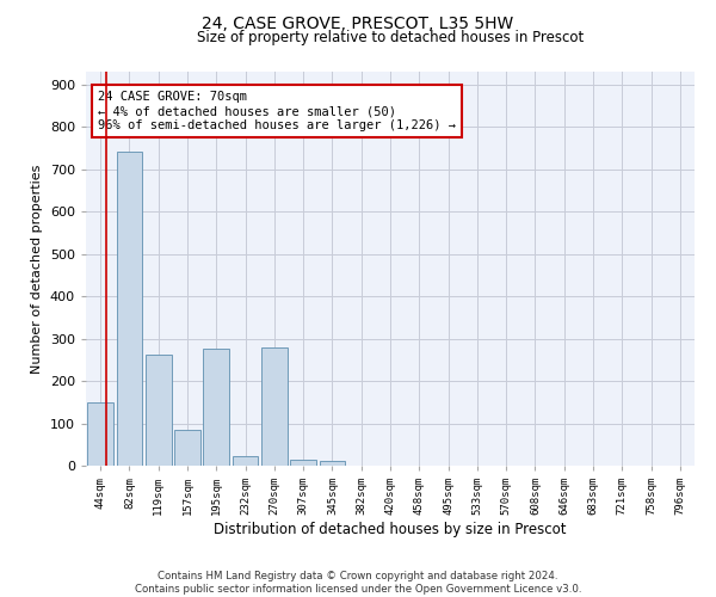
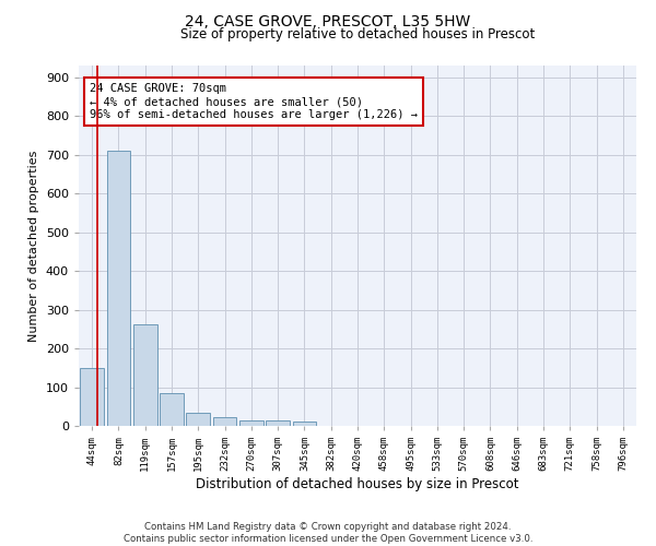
82sqm: 740 -> 711
195sqm: 275 -> 35
270sqm: 280 -> 13
